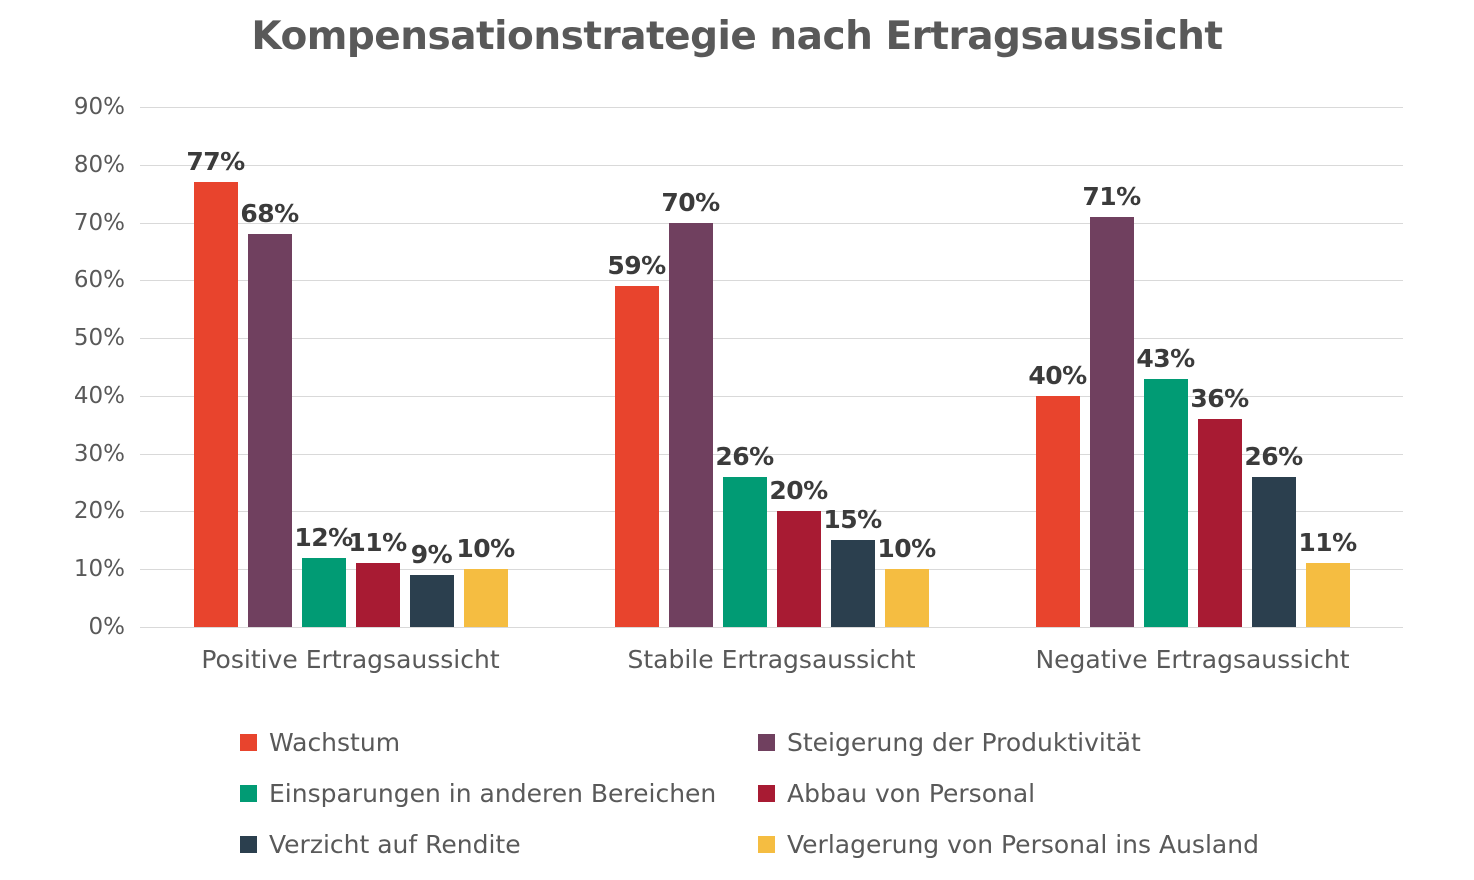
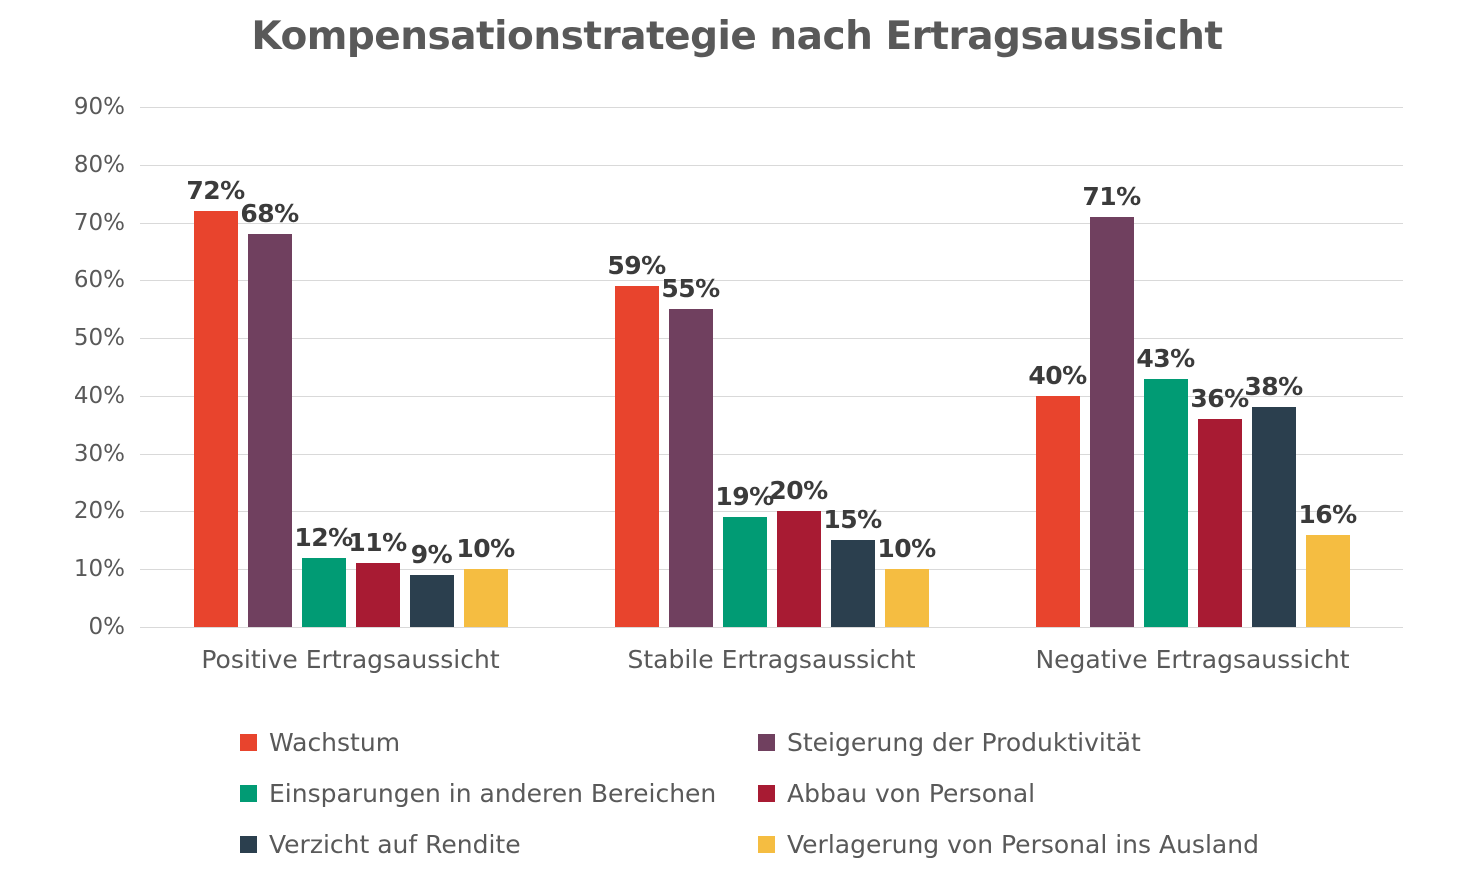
Wachstum/Positive Ertragsaussicht: 77% -> 72%
Steigerung der Produktivität/Stabile Ertragsaussicht: 70% -> 55%
Einsparungen in anderen Bereichen/Stabile Ertragsaussicht: 26% -> 19%
Verzicht auf Rendite/Negative Ertragsaussicht: 26% -> 38%
Verlagerung von Personal ins Ausland/Negative Ertragsaussicht: 11% -> 16%
